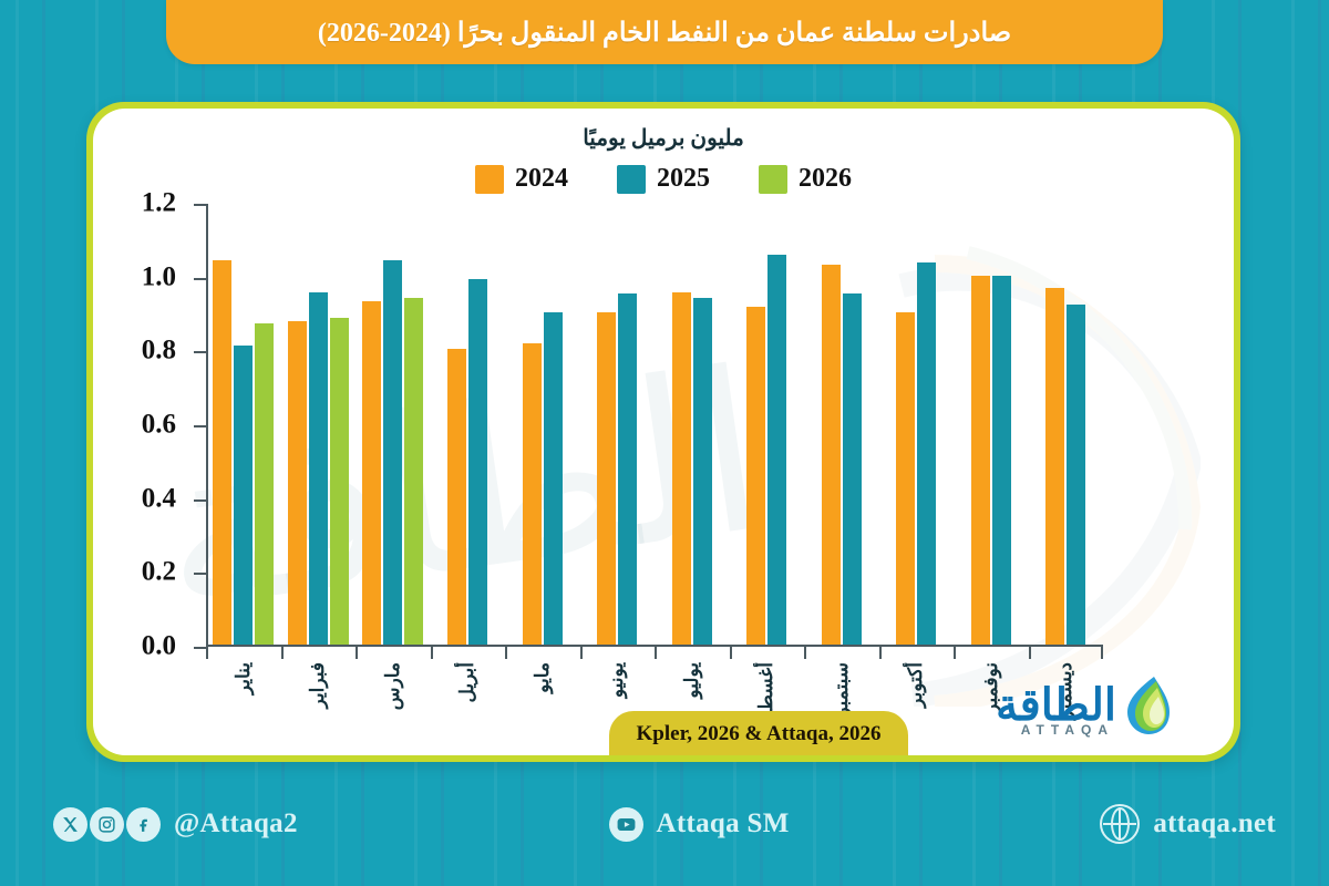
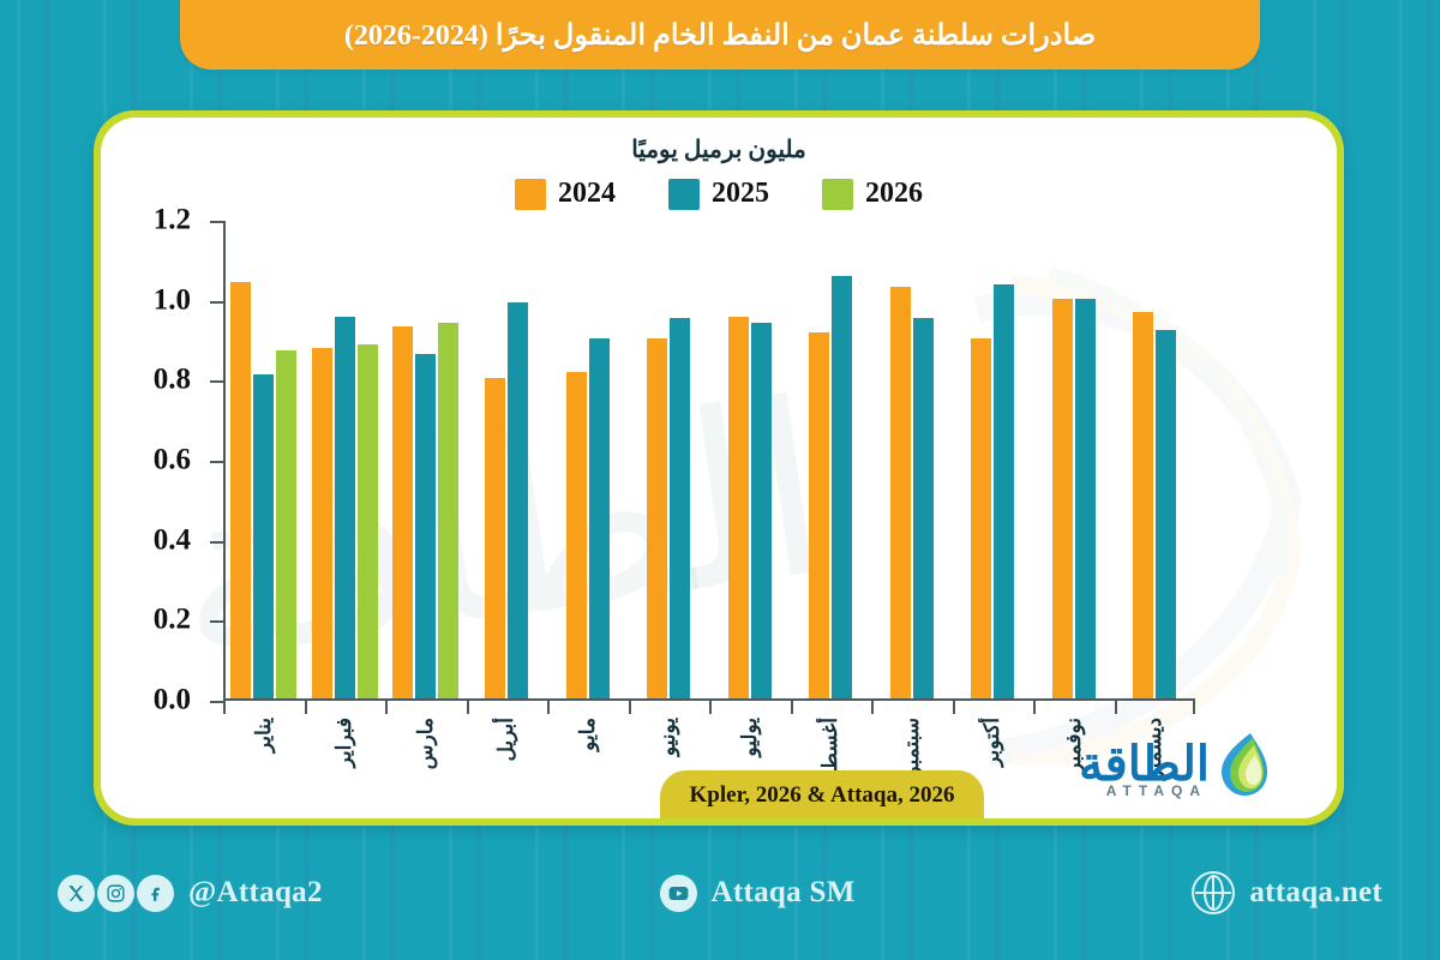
2025/مارس: 1.04 -> 0.86
